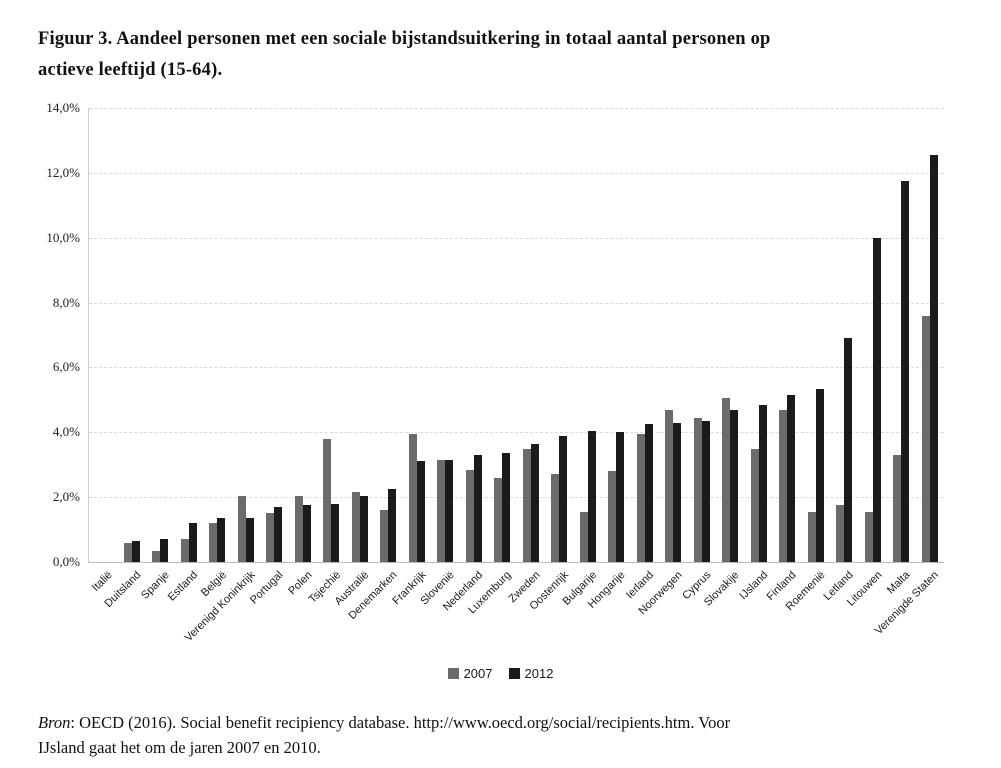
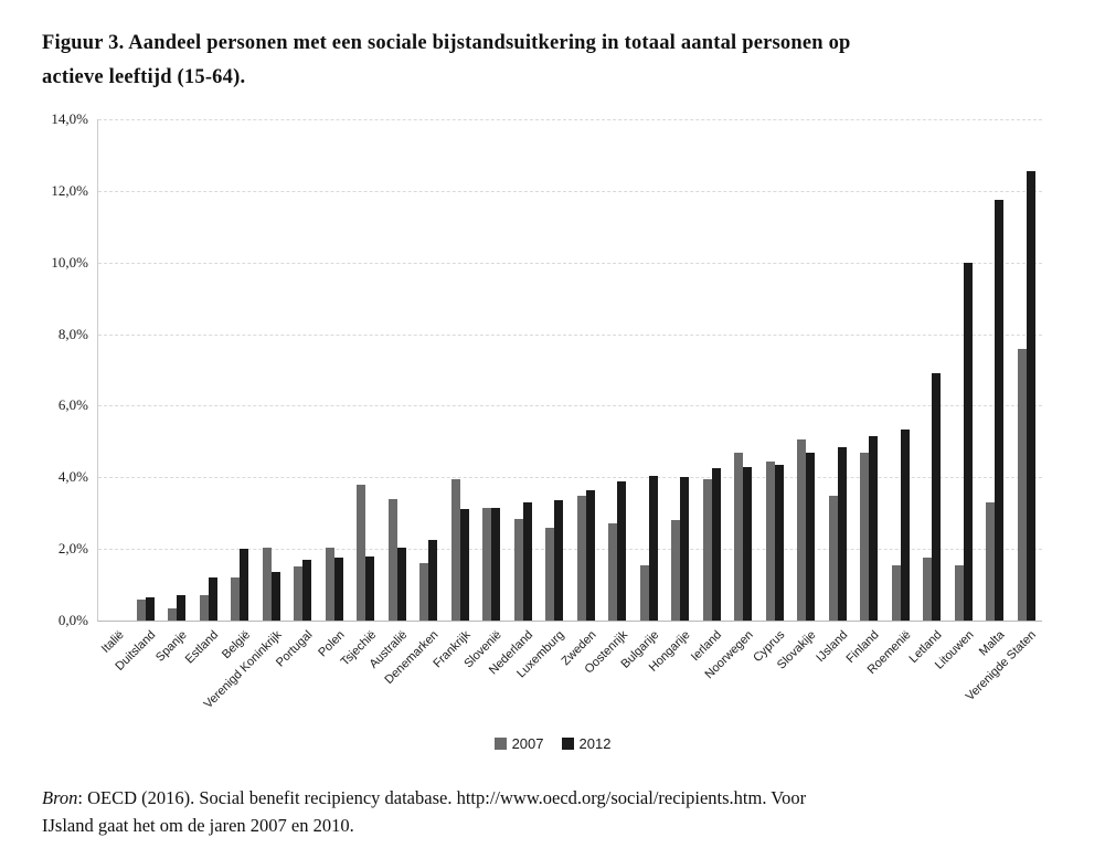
2012/België: 1,4% -> 2,0%
2007/Australië: 2,1% -> 3,4%
